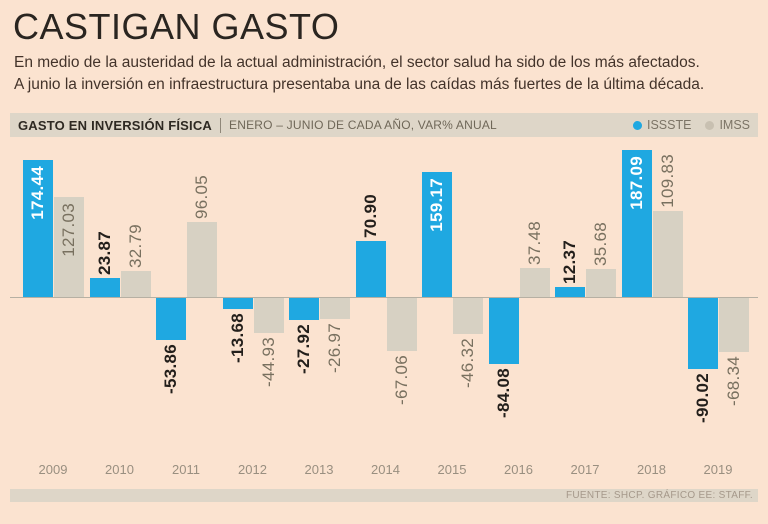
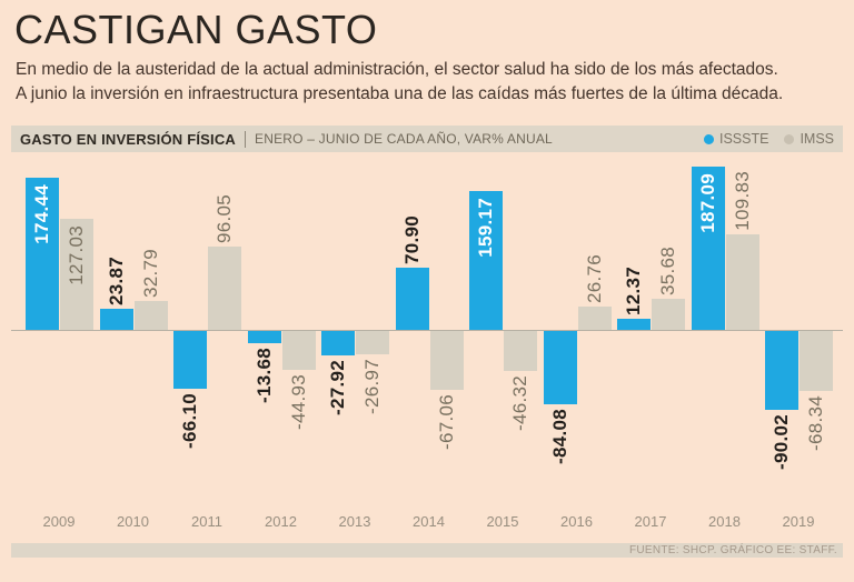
ISSSTE/2011: -53.86 -> -66.10
IMSS/2016: 37.48 -> 26.76
